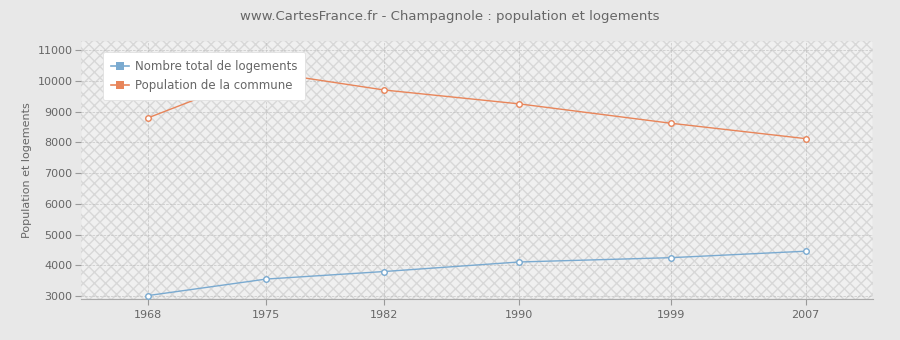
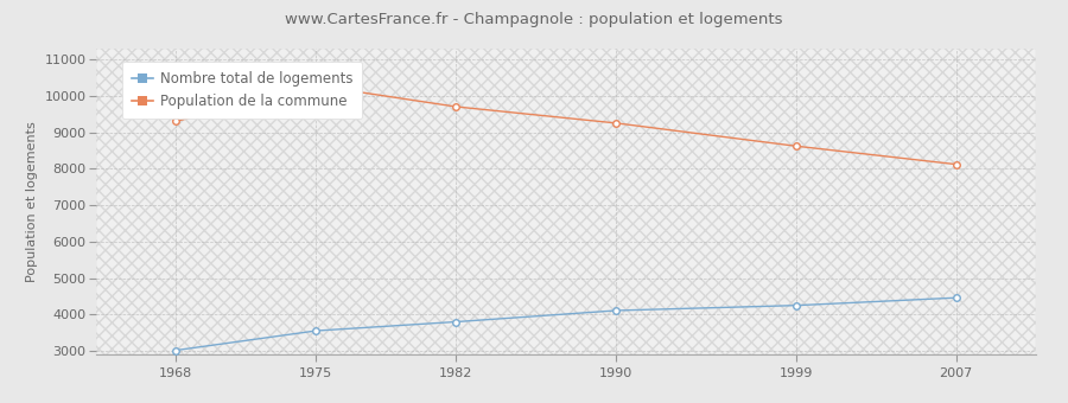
Population de la commune/1968: 8800 -> 9300
